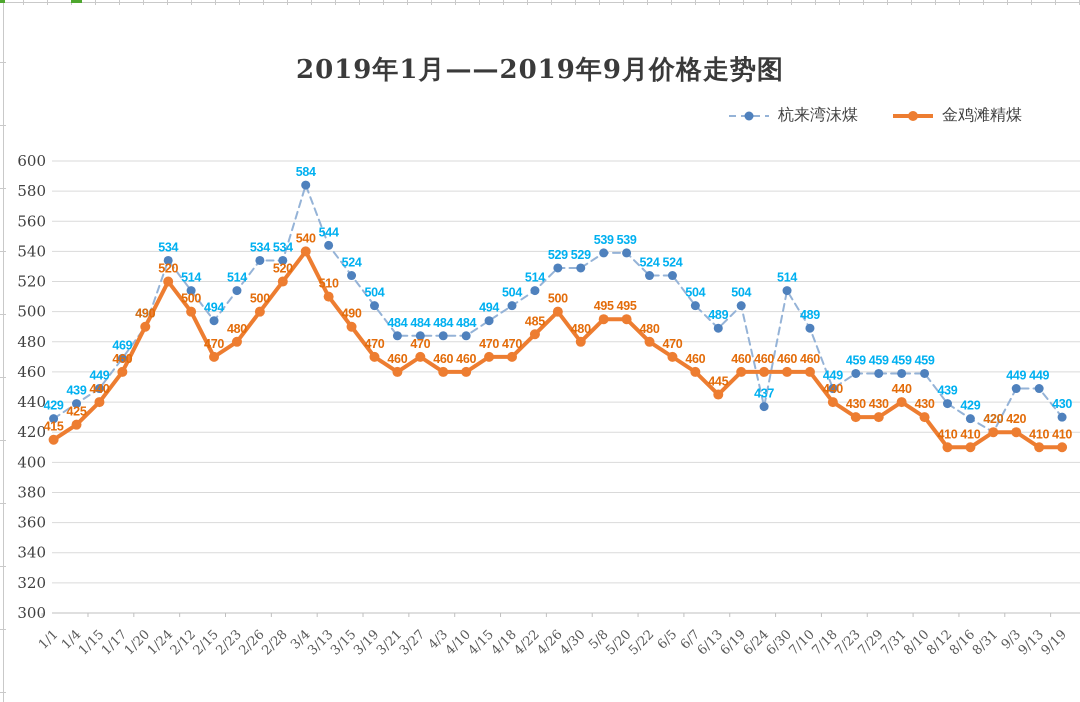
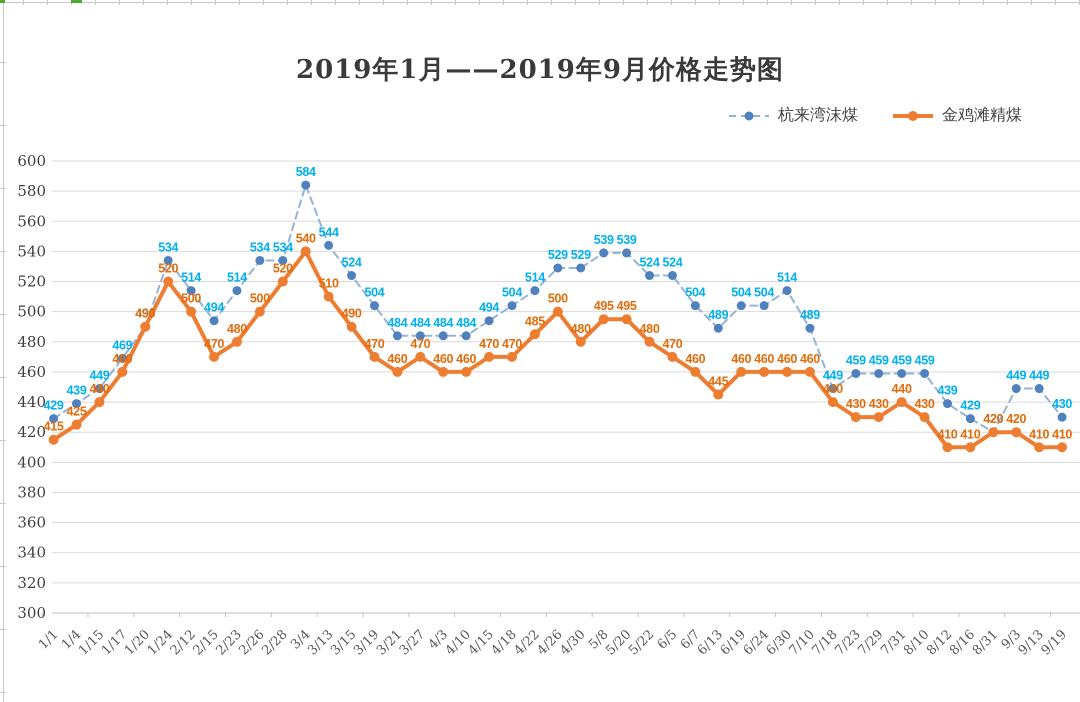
杭来湾沫煤/6/24: 437 -> 504
